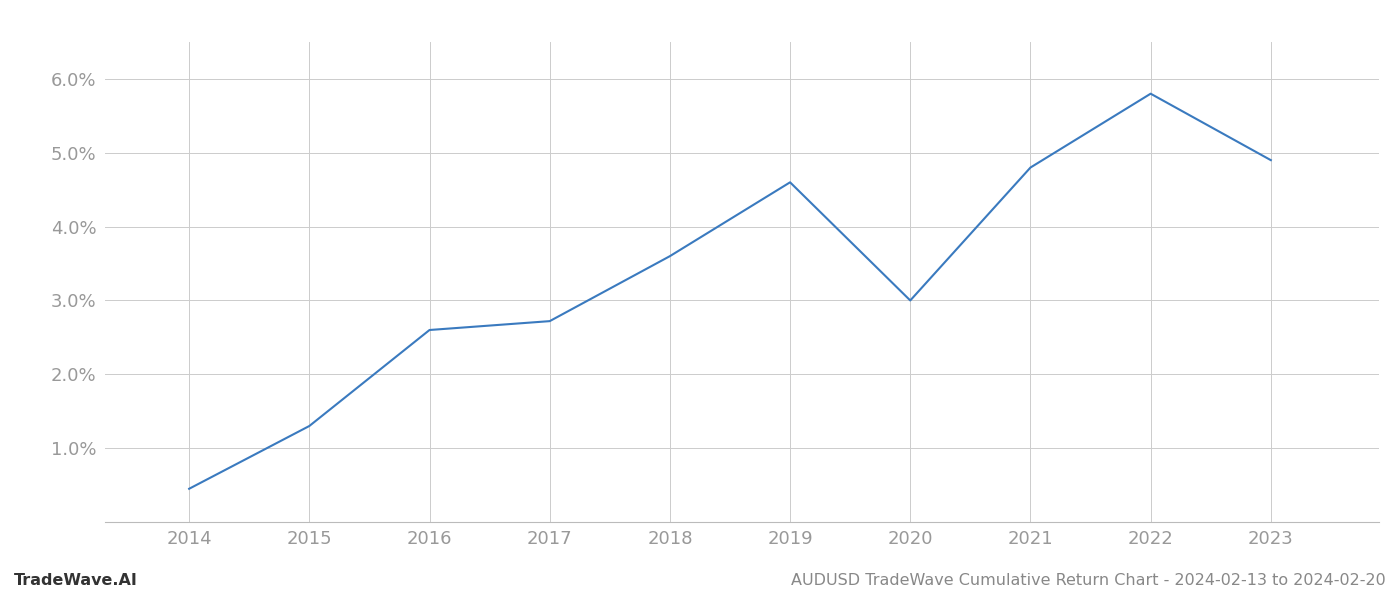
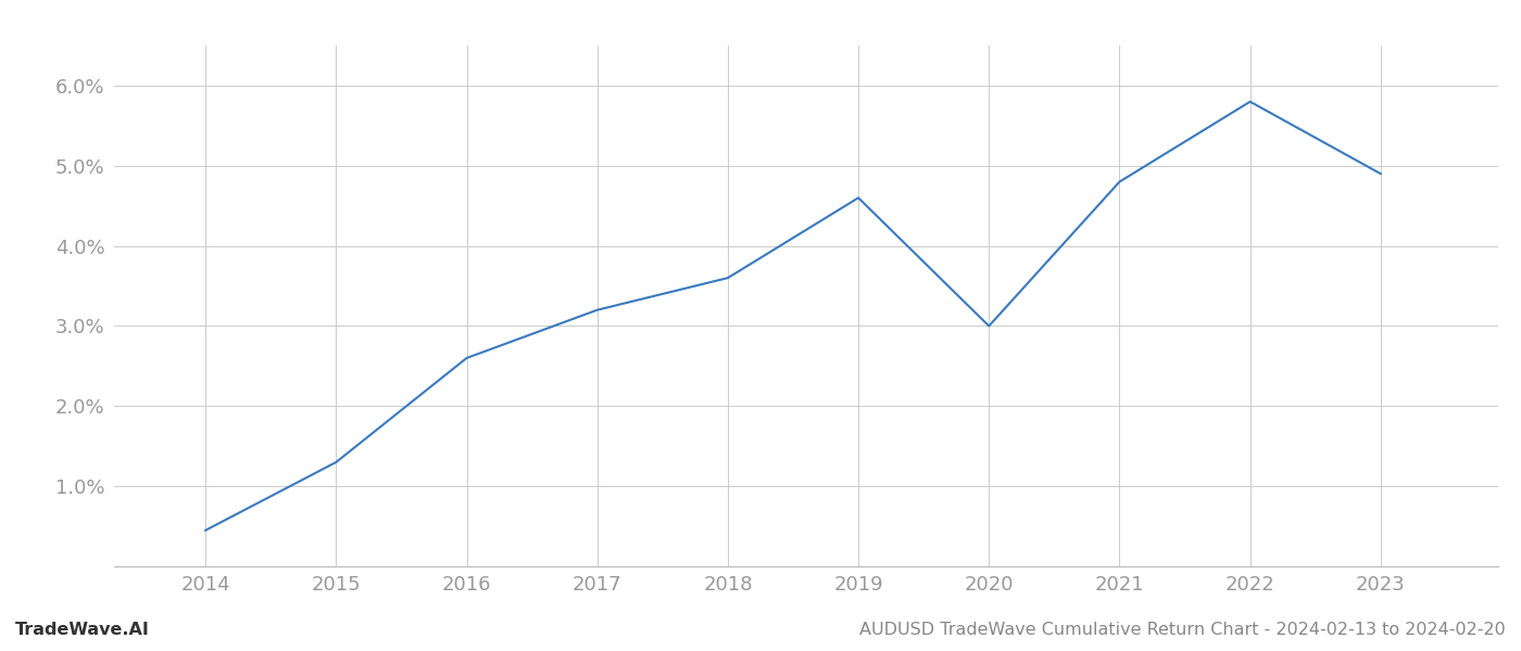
2017: 2.72% -> 3.20%
